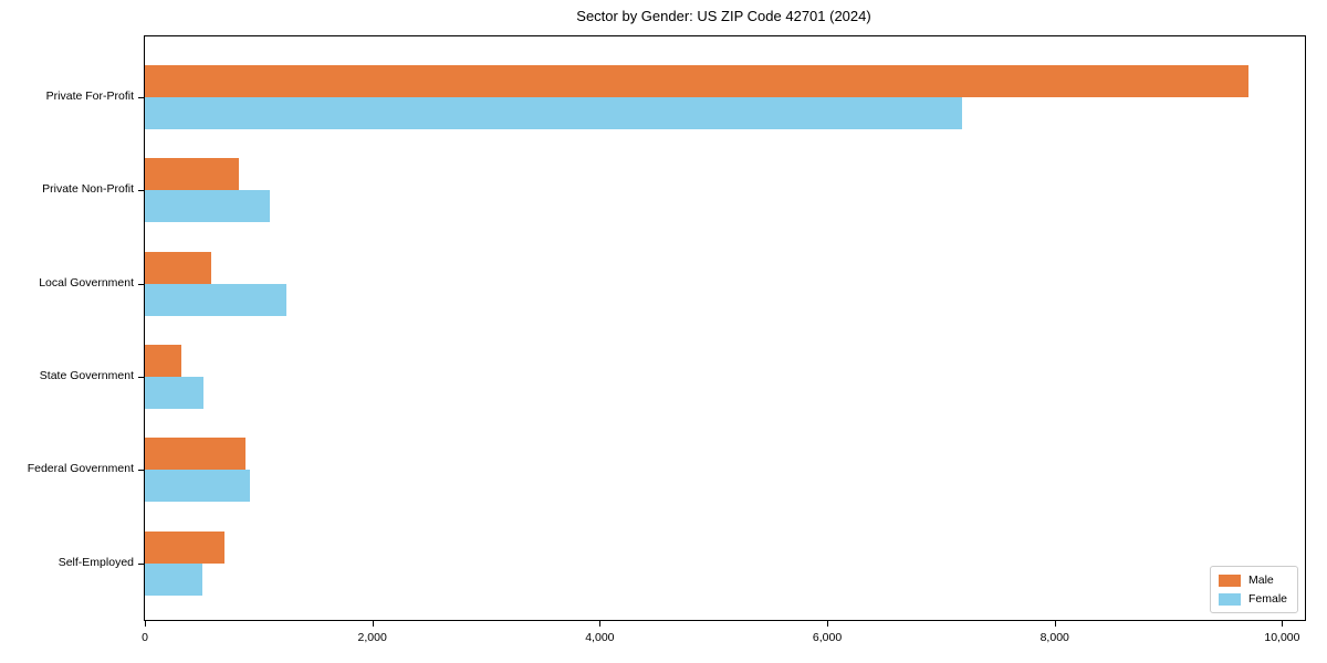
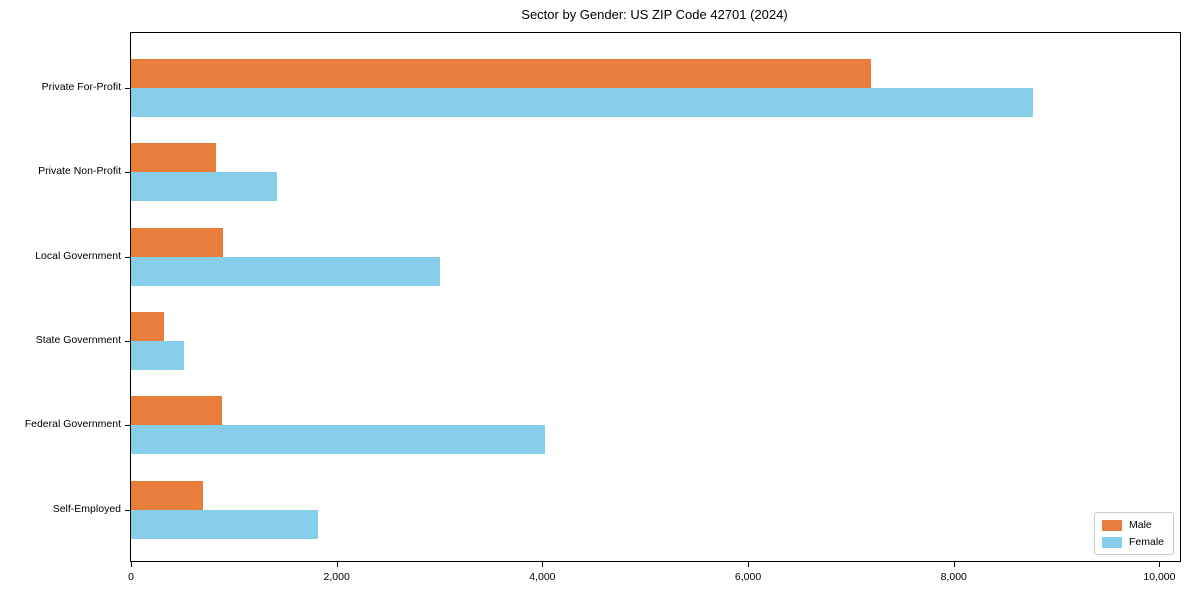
Male/Private For-Profit: 9700 -> 7200
Female/Private For-Profit: 7190 -> 8770
Female/Private Non-Profit: 1100 -> 1420
Male/Local Government: 580 -> 890
Female/Local Government: 1240 -> 3000
Female/Federal Government: 920 -> 4030
Female/Self-Employed: 500 -> 1820
